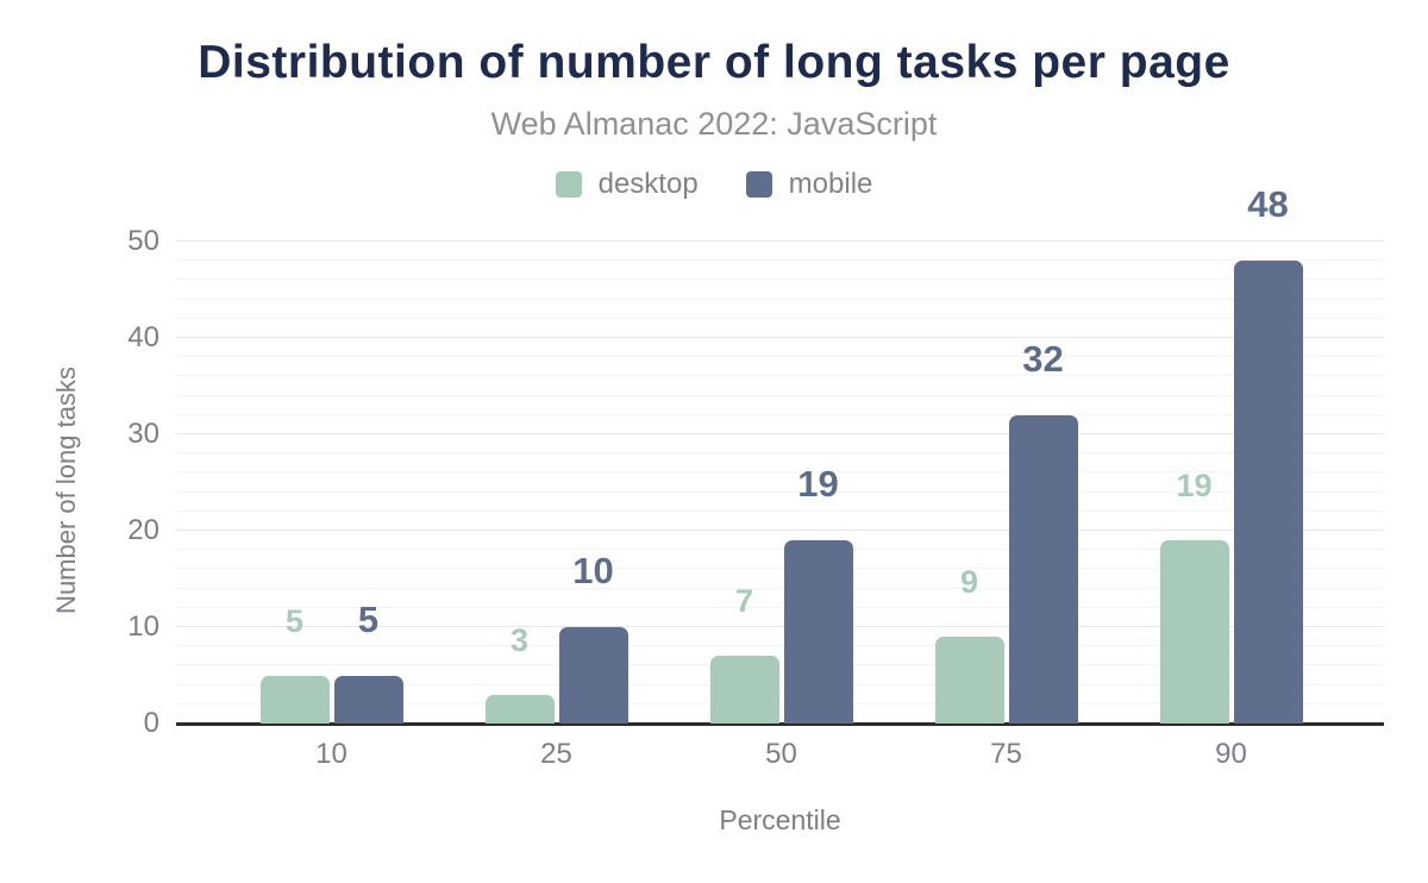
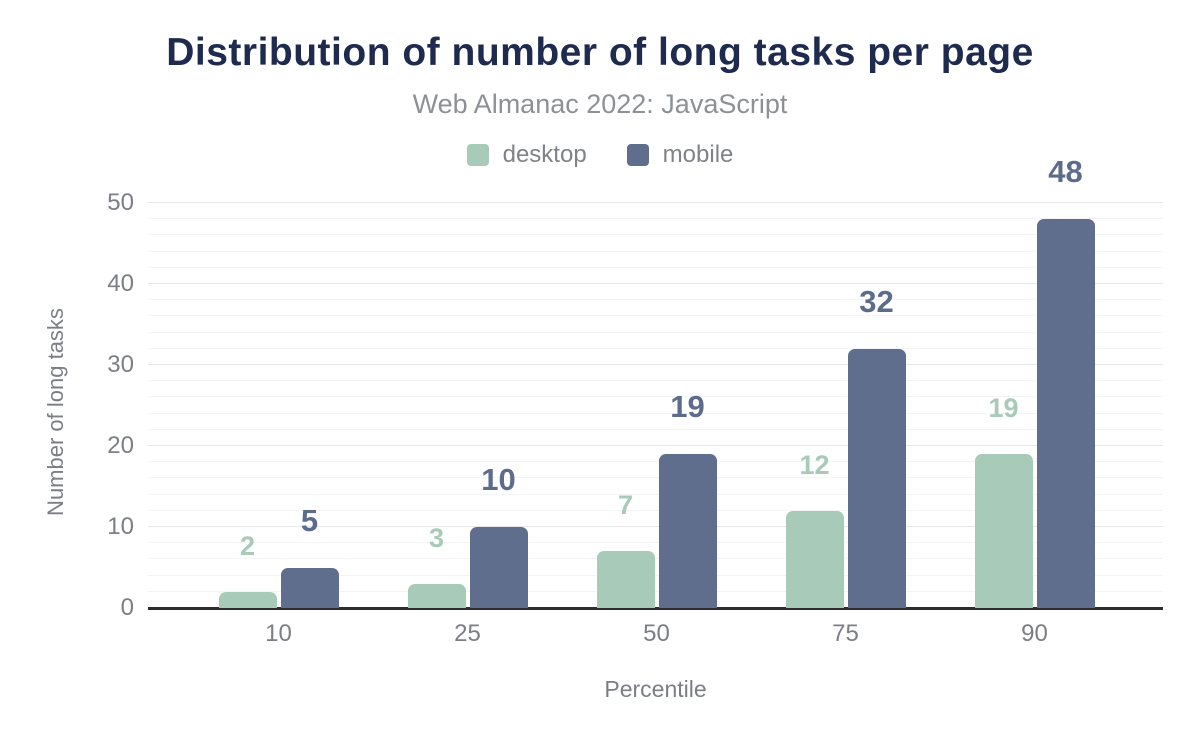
desktop/10: 5 -> 2
desktop/75: 9 -> 12
